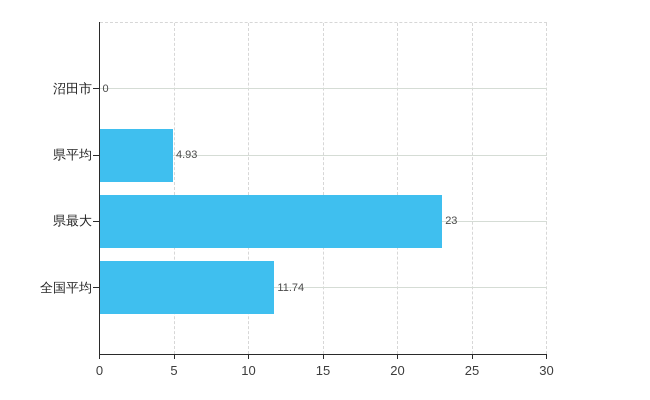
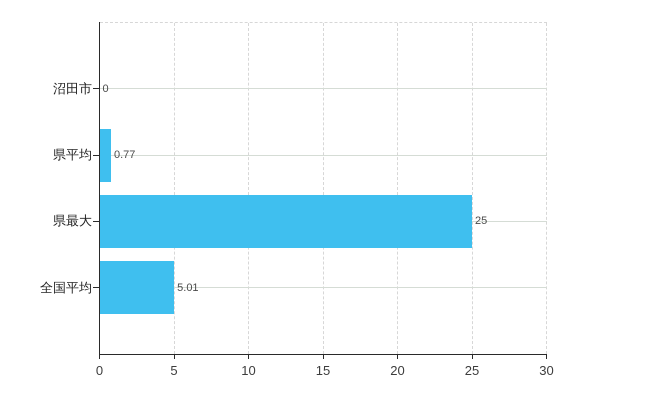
県平均: 4.93 -> 0.77
県最大: 23 -> 25
全国平均: 11.74 -> 5.01
